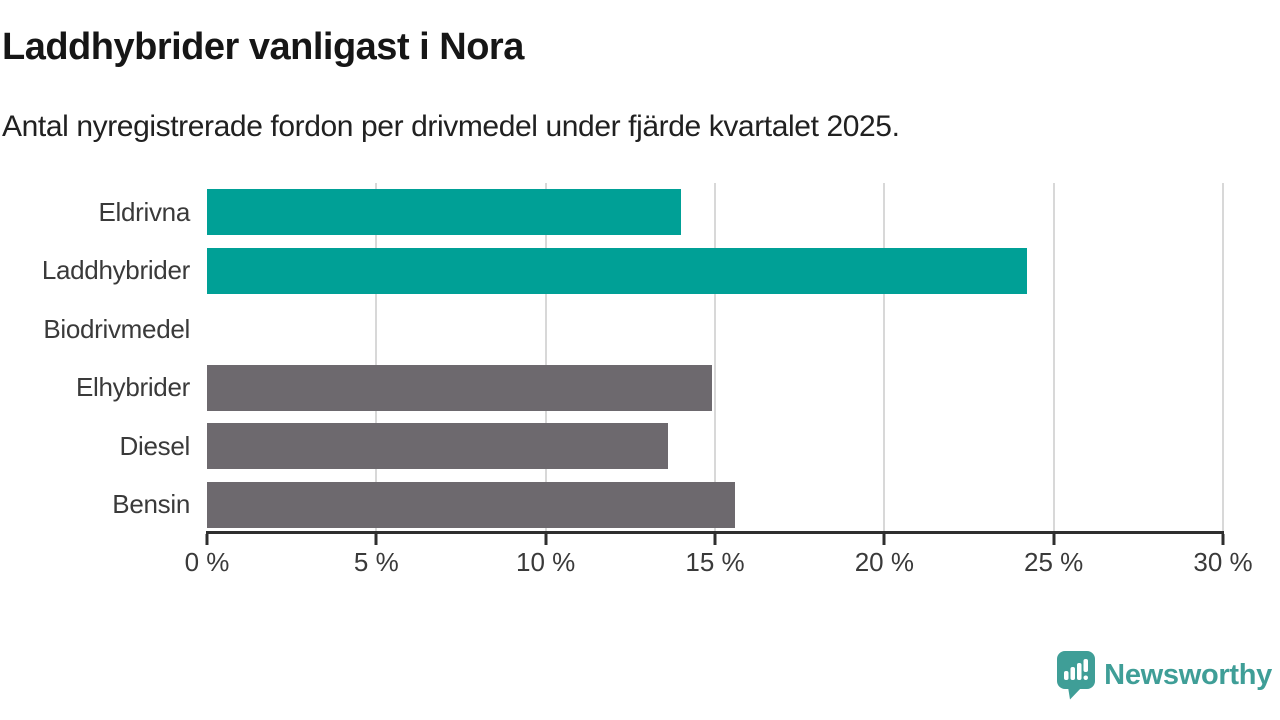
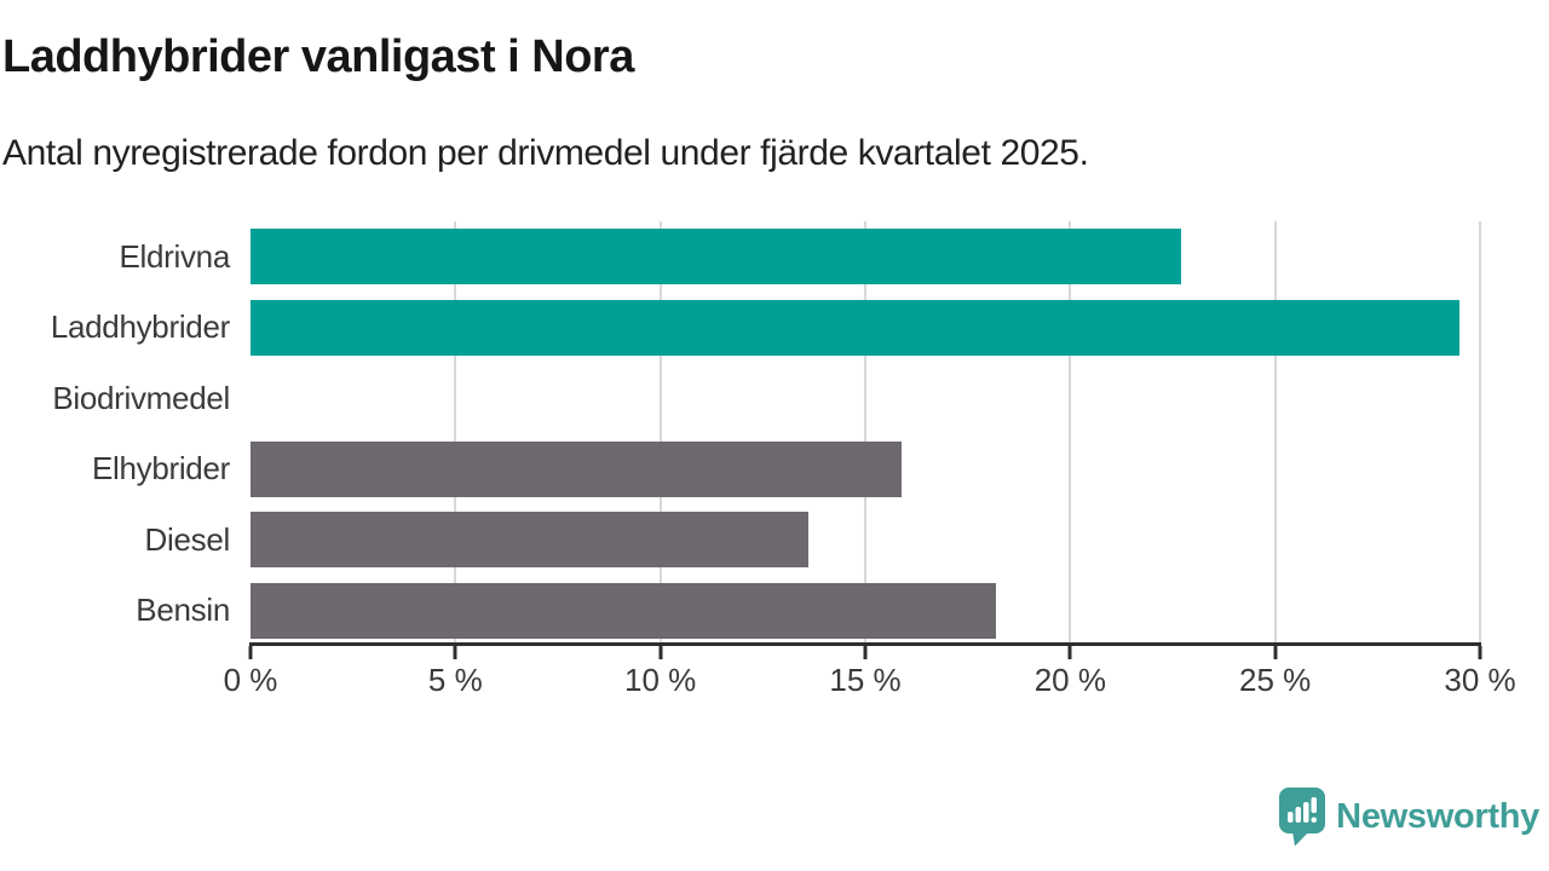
Eldrivna: 14.0% -> 22.7%
Laddhybrider: 24.2% -> 29.5%
Elhybrider: 14.9% -> 15.9%
Bensin: 15.6% -> 18.2%
